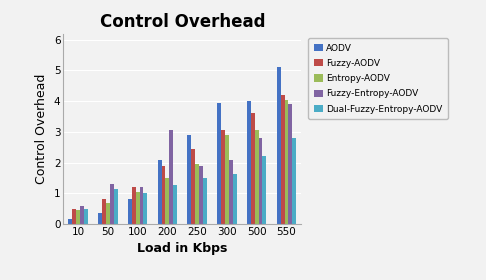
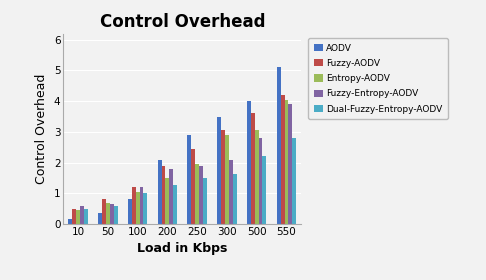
Fuzzy-Entropy-AODV/50: 1.30 -> 0.65
Dual-Fuzzy-Entropy-AODV/50: 1.15 -> 0.60
Fuzzy-Entropy-AODV/200: 3.05 -> 1.80
AODV/300: 3.95 -> 3.50
